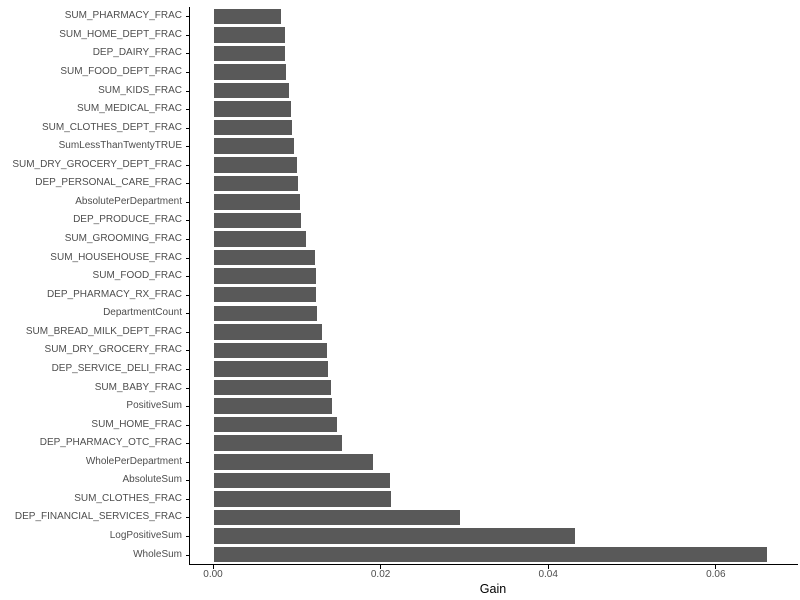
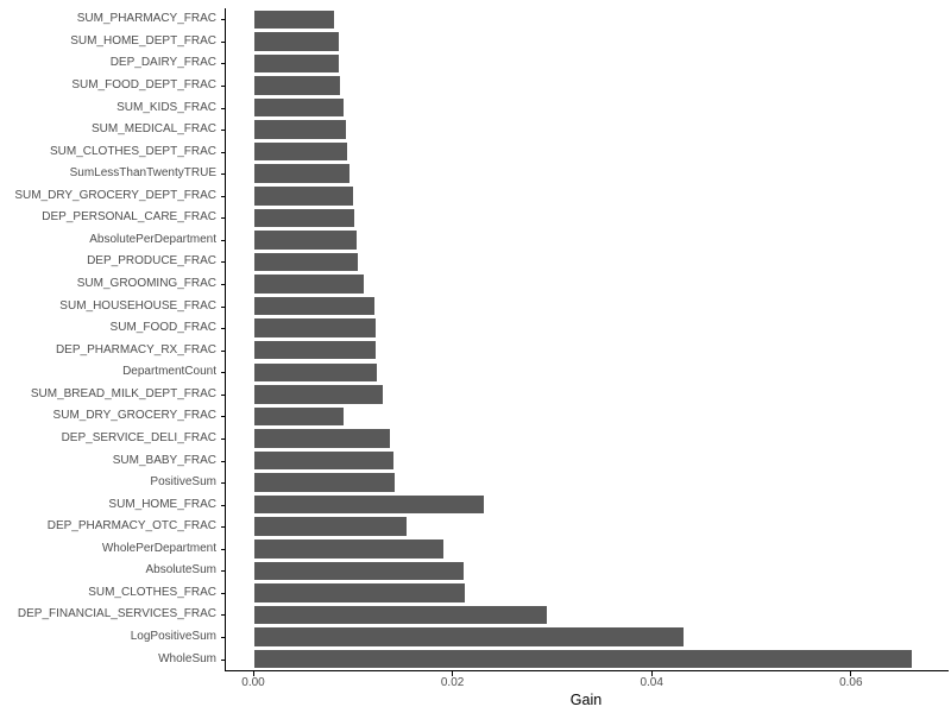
SUM_DRY_GROCERY_FRAC: 0.013 -> 0.009
SUM_HOME_FRAC: 0.015 -> 0.023
